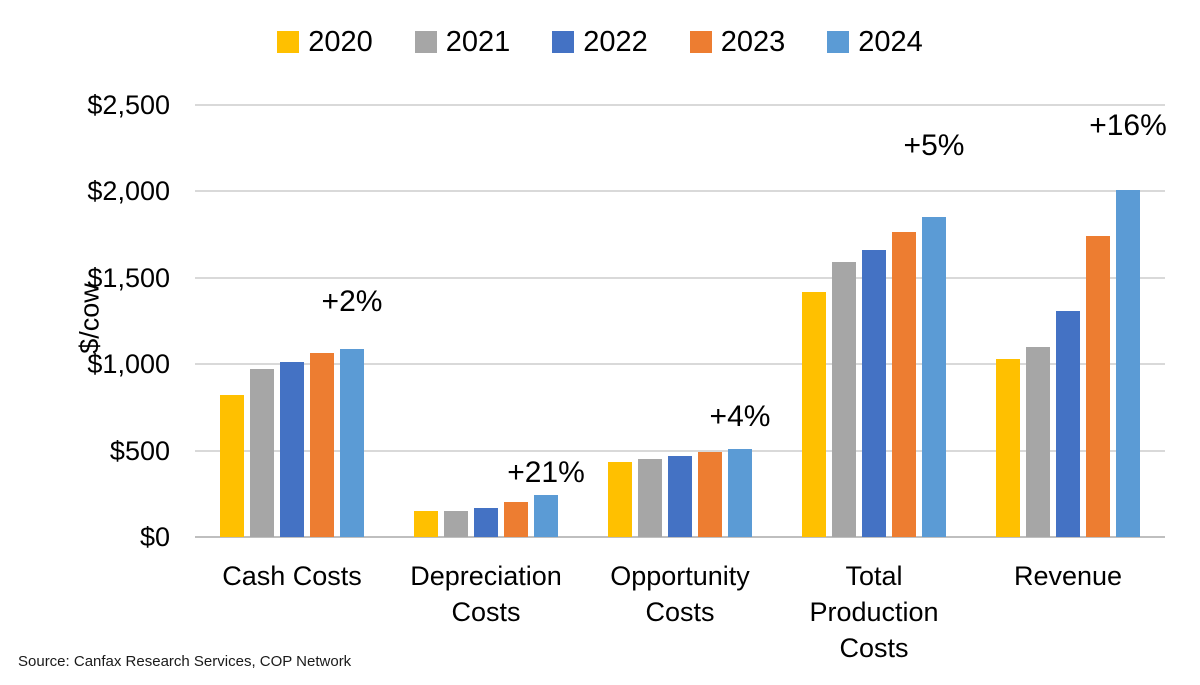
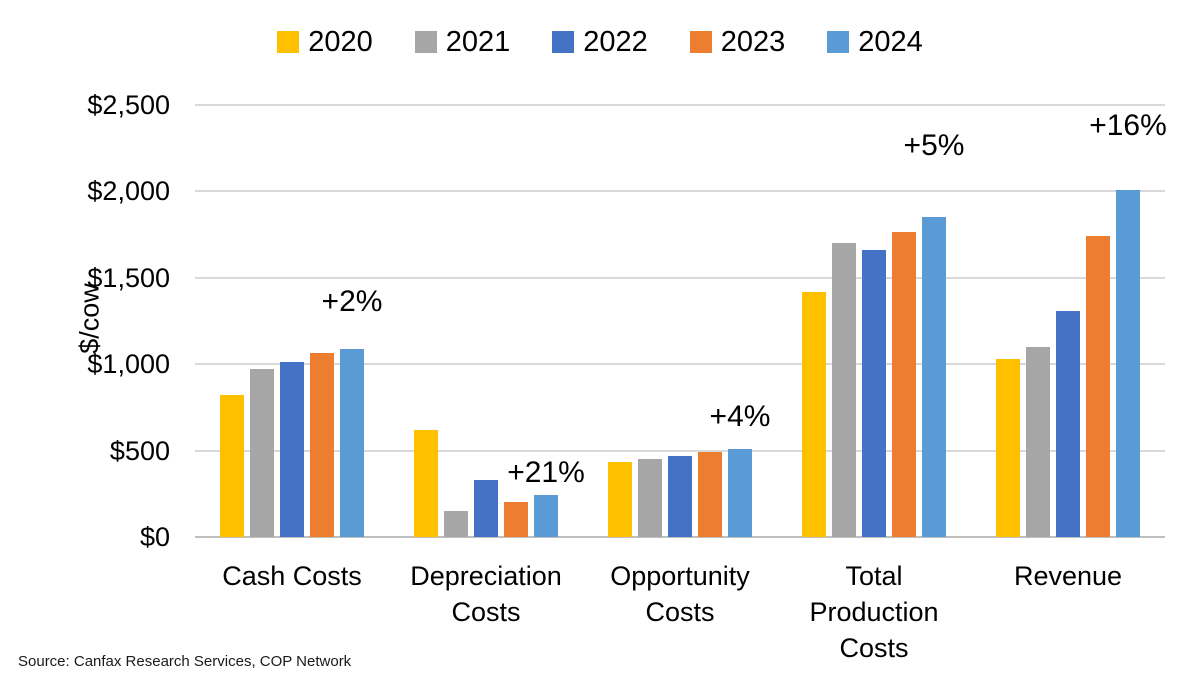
2020/Depreciation Costs: $150 -> $620
2022/Depreciation Costs: $170 -> $330
2021/Total Production Costs: $1590 -> $1700
